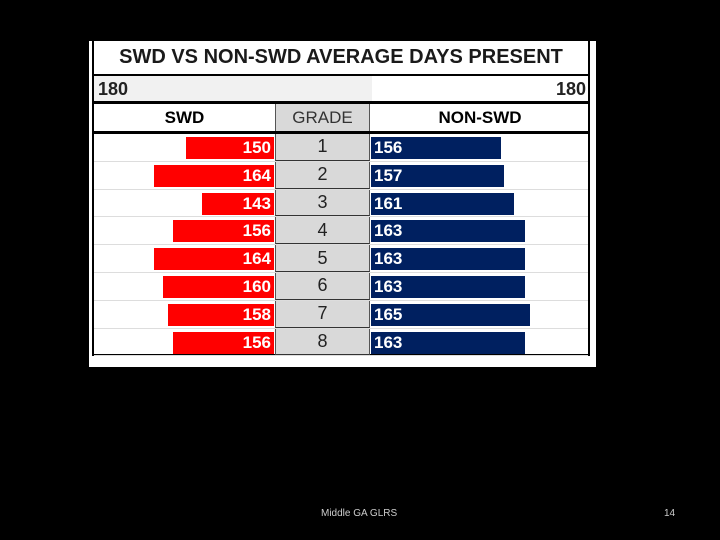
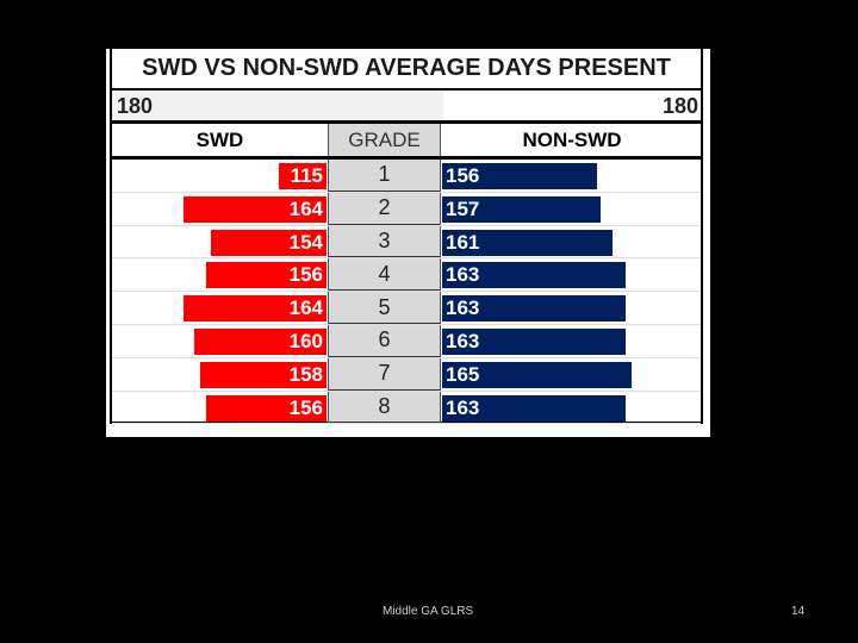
SWD/1: 150 -> 115
SWD/3: 143 -> 154
